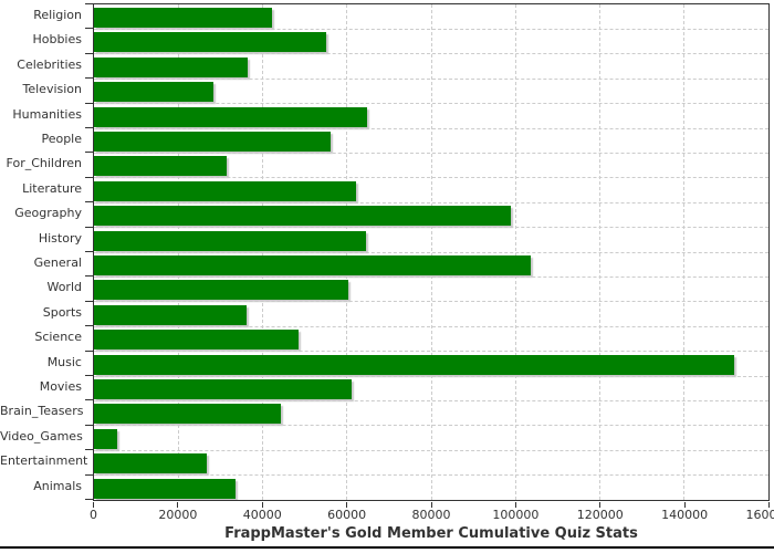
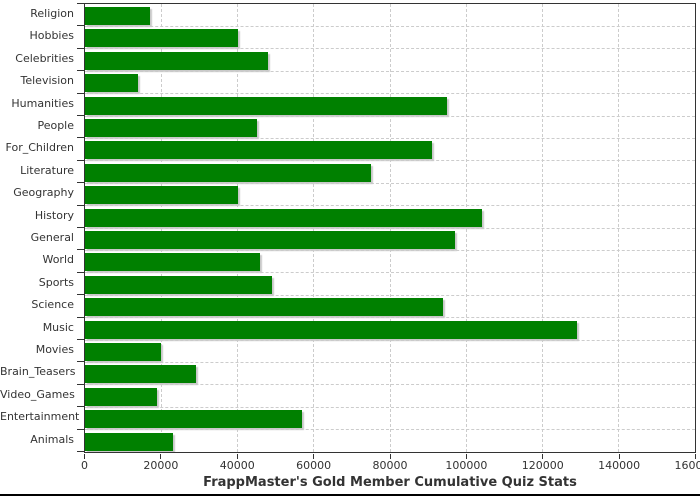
Religion: 42000 -> 17000
Hobbies: 55000 -> 40000
Celebrities: 36000 -> 48000
Television: 28000 -> 14000
Humanities: 65000 -> 95000
People: 56000 -> 45000
For_Children: 32000 -> 91000
Literature: 62000 -> 75000
Geography: 99000 -> 40000
History: 64000 -> 104000
General: 104000 -> 97000
World: 60000 -> 46000
Sports: 36000 -> 49000
Science: 48000 -> 94000
Music: 152000 -> 129000
Movies: 61000 -> 20000
Brain_Teasers: 44000 -> 29000
Video_Games: 6000 -> 19000
Entertainment: 27000 -> 57000
Animals: 34000 -> 23000
